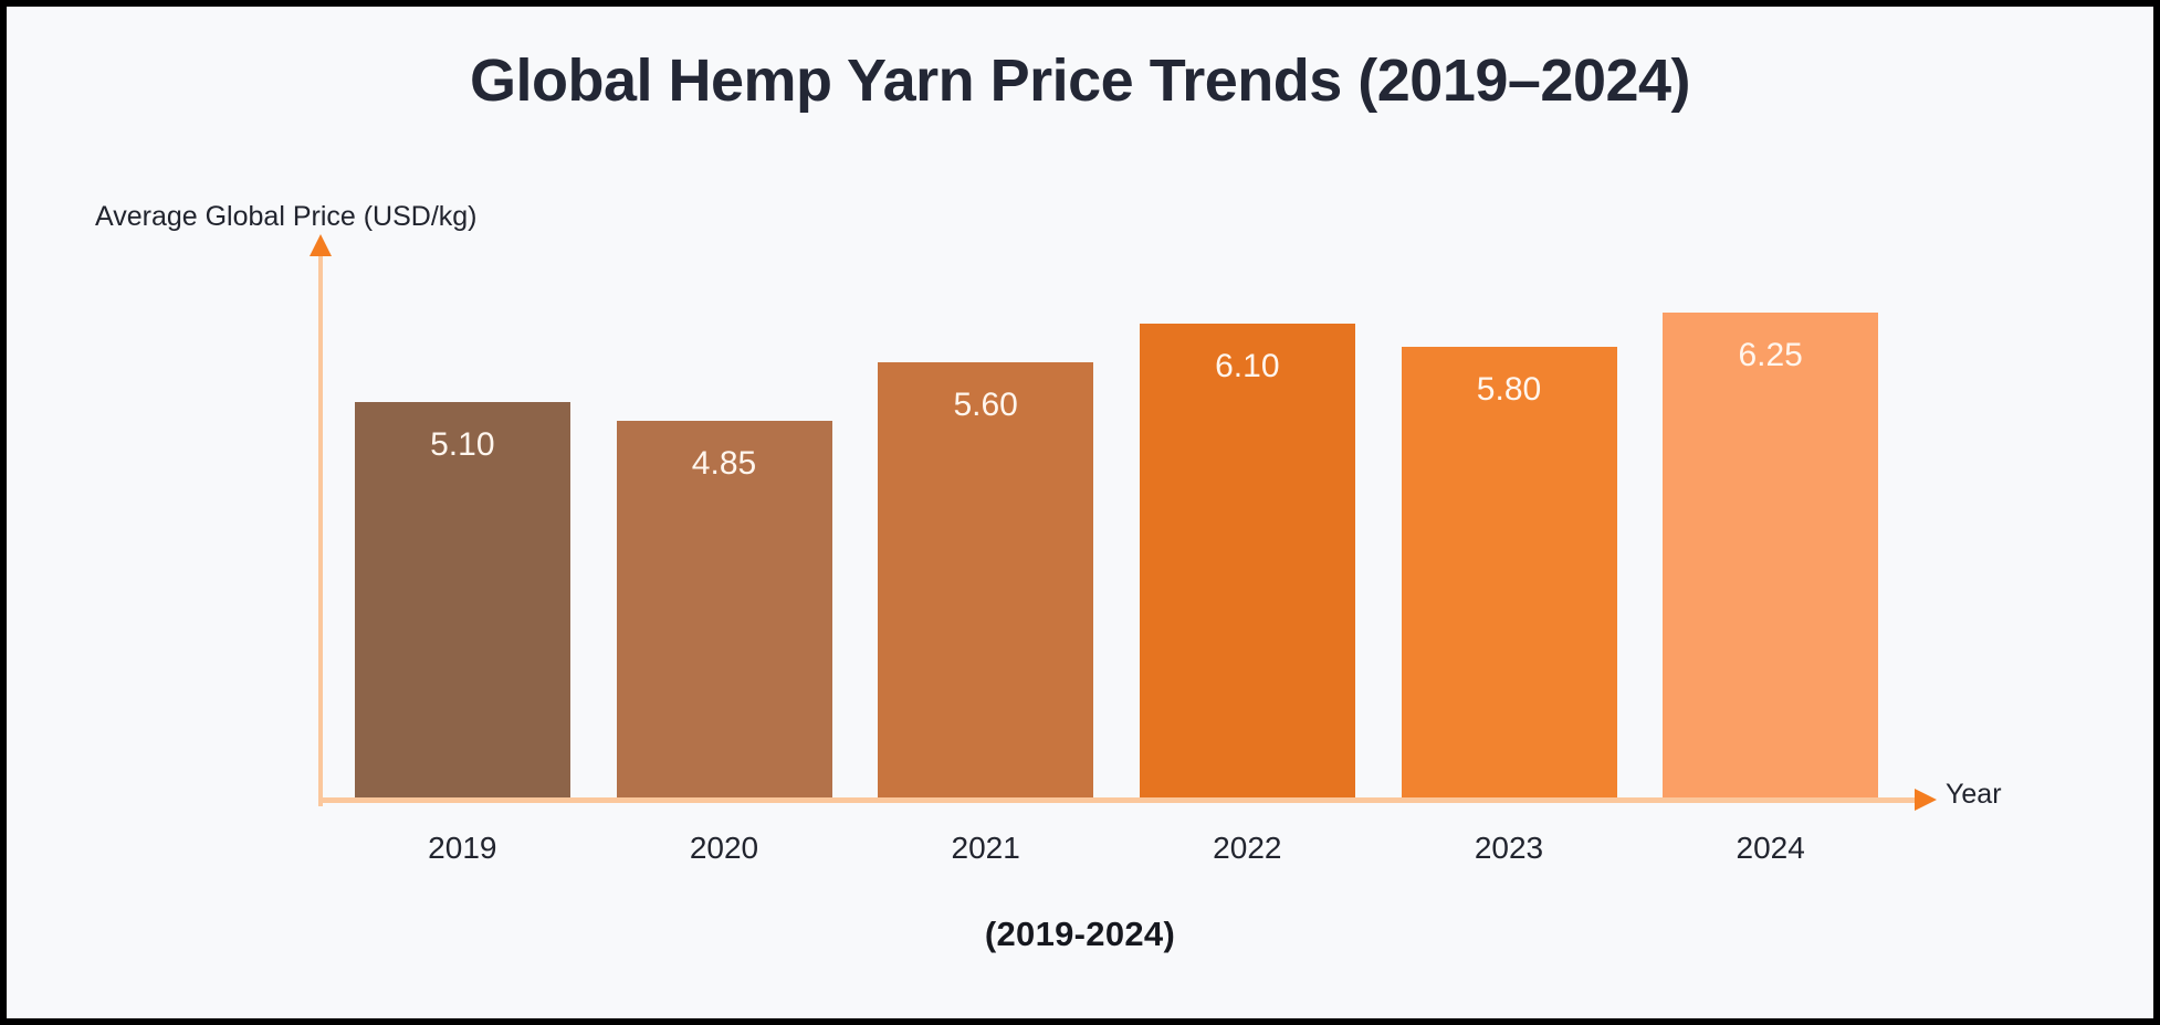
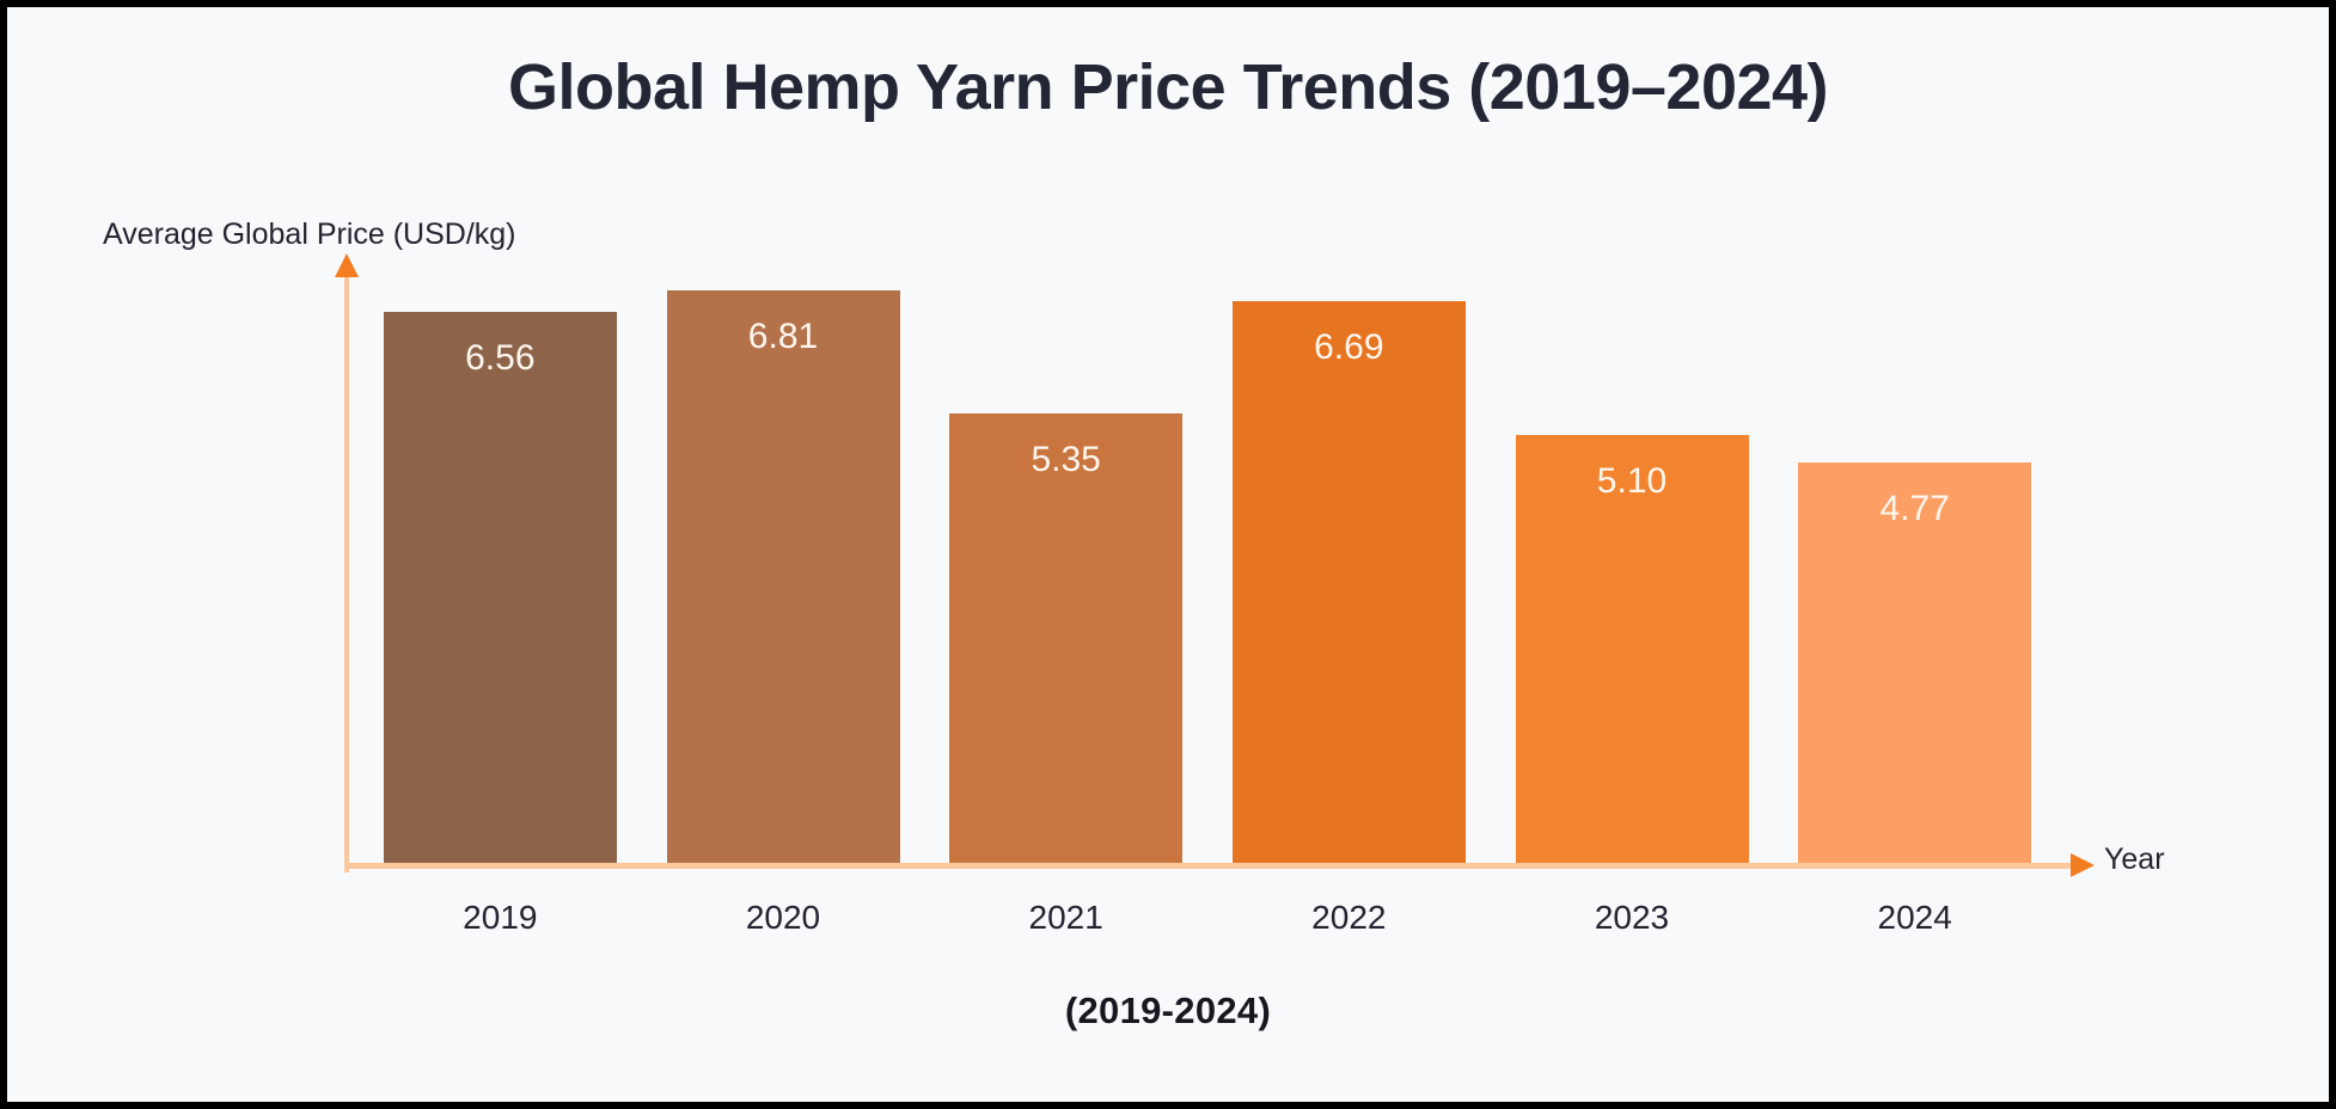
2019: 5.10 -> 6.56
2020: 4.85 -> 6.81
2021: 5.60 -> 5.35
2022: 6.10 -> 6.69
2023: 5.80 -> 5.10
2024: 6.25 -> 4.77
